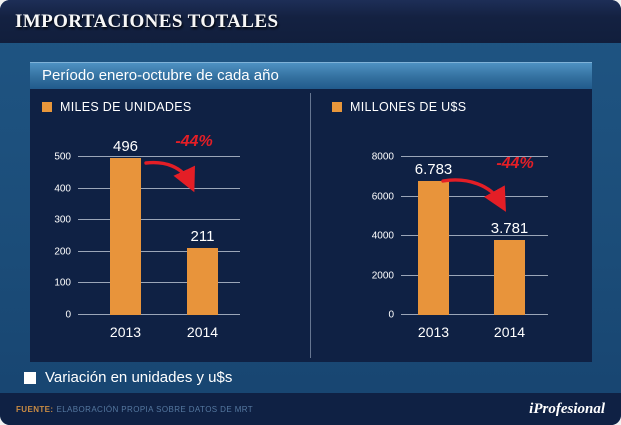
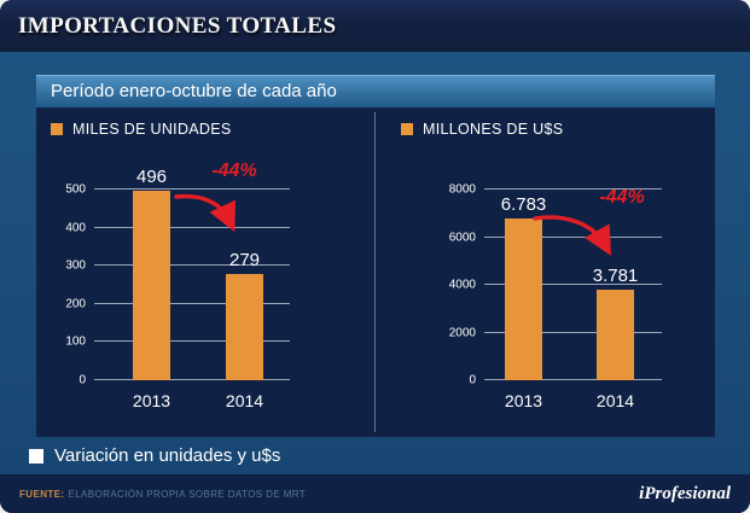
MILES DE UNIDADES/2014: 211 -> 279
